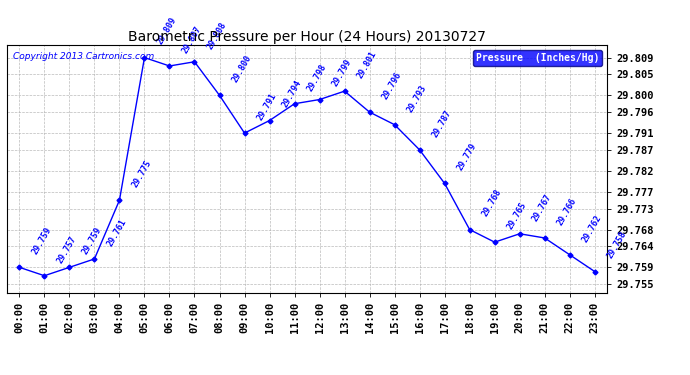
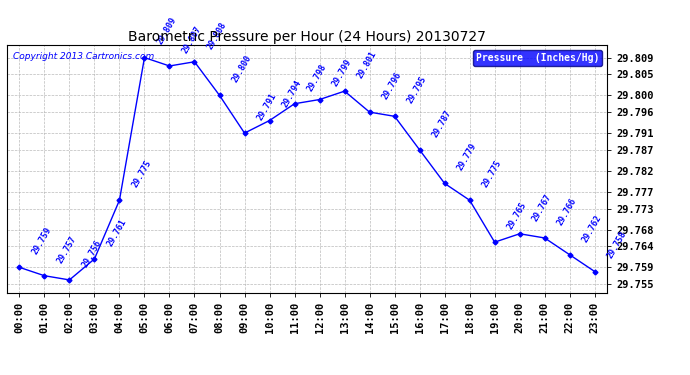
02:00: 29.759 -> 29.756
15:00: 29.793 -> 29.795
18:00: 29.768 -> 29.775
